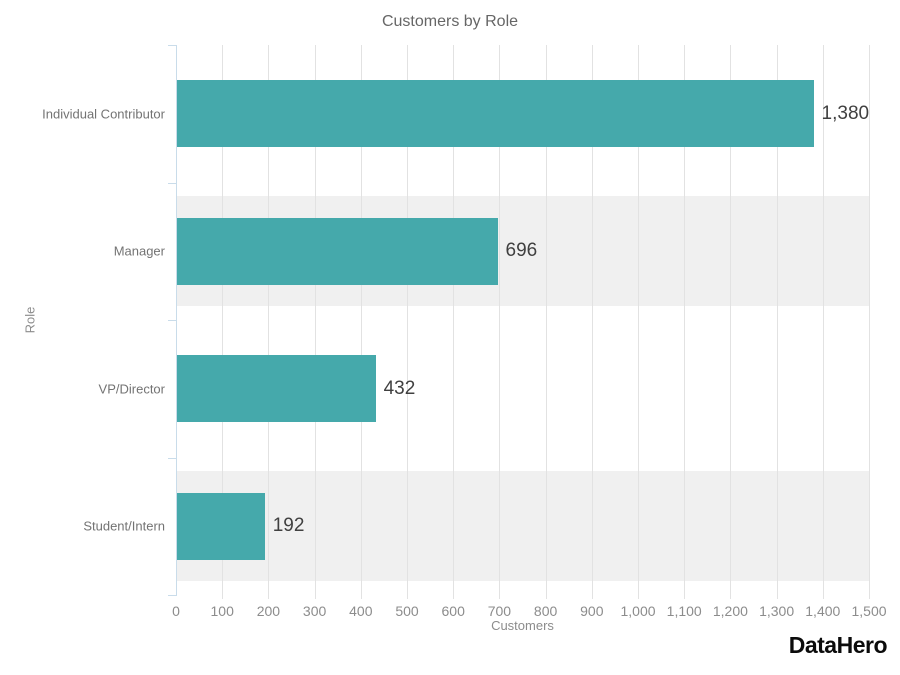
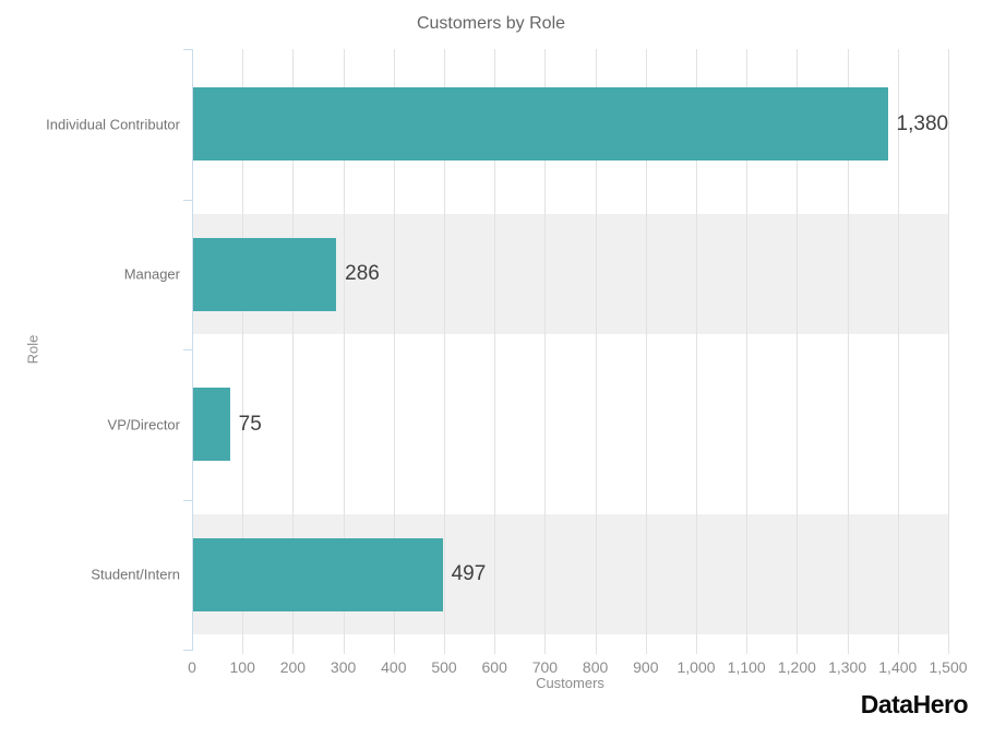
Manager: 696 -> 286
VP/Director: 432 -> 75
Student/Intern: 192 -> 497
